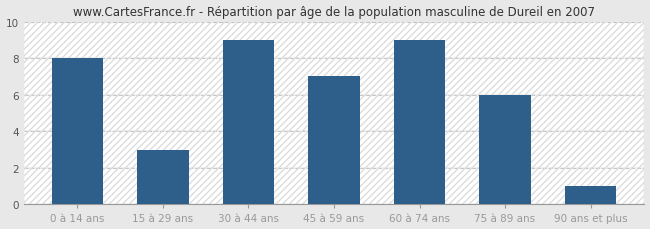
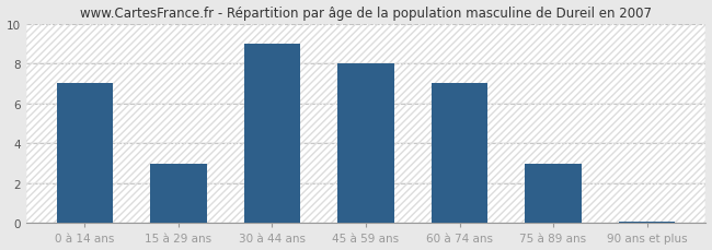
0 à 14 ans: 8.0 -> 7.0
45 à 59 ans: 7.0 -> 8.0
60 à 74 ans: 9.0 -> 7.0
75 à 89 ans: 6.0 -> 3.0
90 ans et plus: 1.0 -> 0.1
